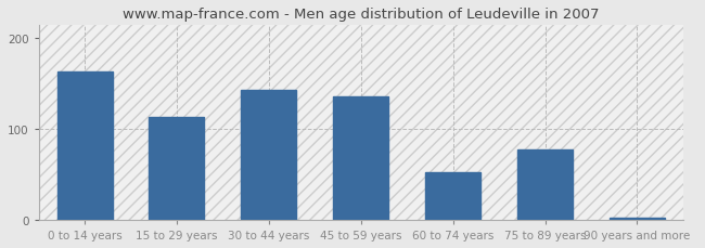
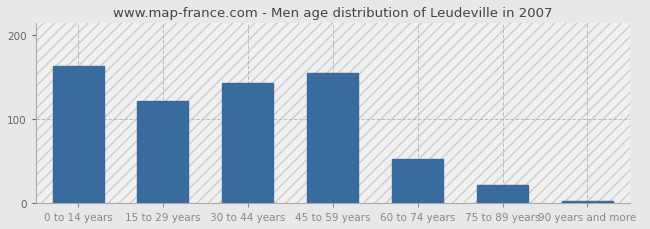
15 to 29 years: 114 -> 122
45 to 59 years: 136 -> 155
75 to 89 years: 78 -> 22
